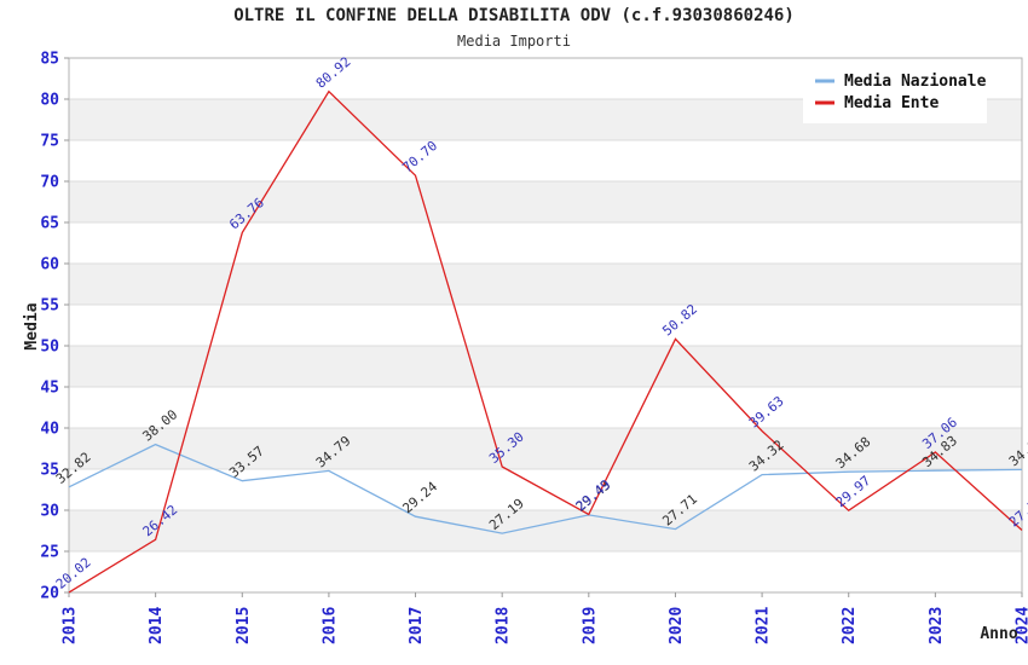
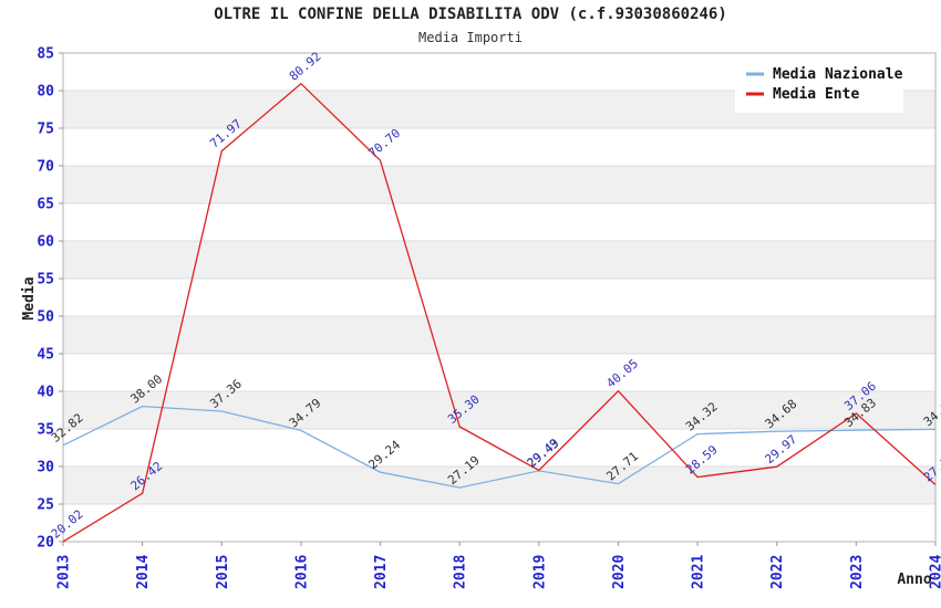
Media Nazionale/2015: 33.57 -> 37.36
Media Ente/2015: 63.76 -> 71.97
Media Ente/2020: 50.82 -> 40.05
Media Ente/2021: 39.63 -> 28.59
